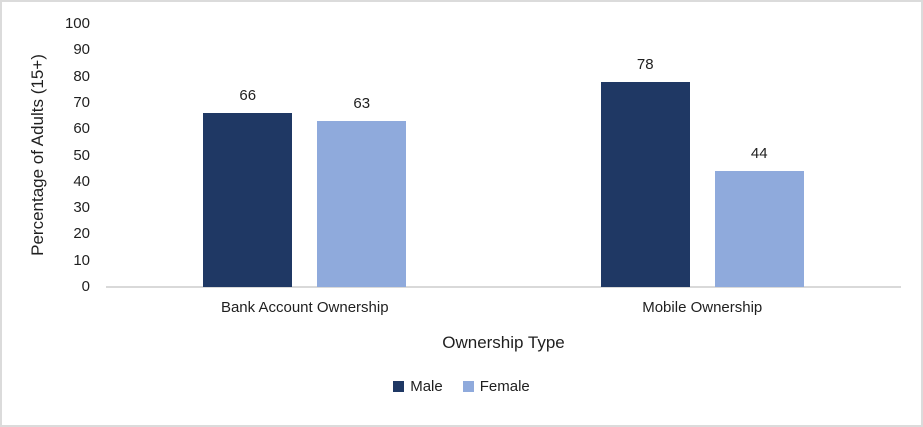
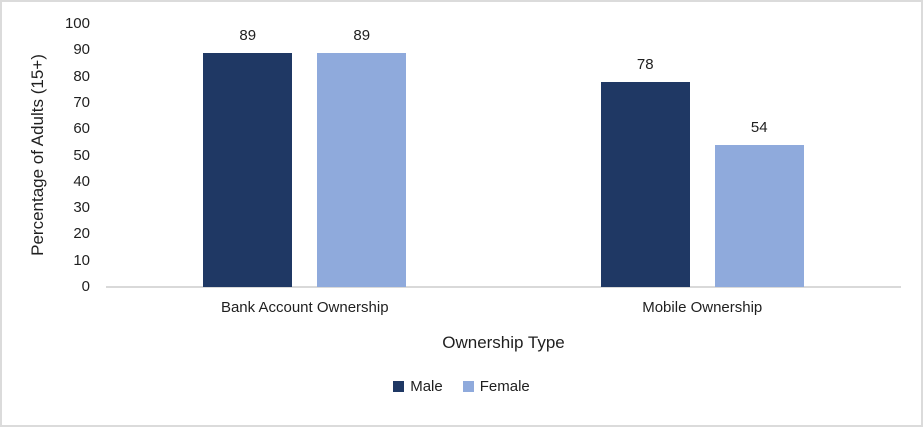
Male/Bank Account Ownership: 66 -> 89
Female/Bank Account Ownership: 63 -> 89
Female/Mobile Ownership: 44 -> 54
